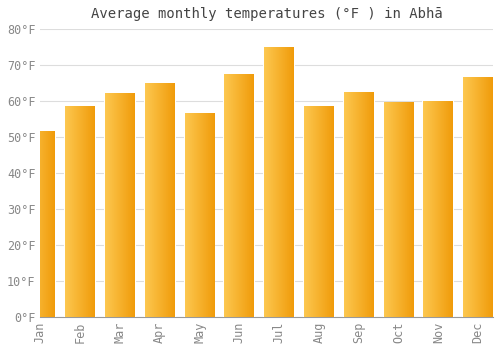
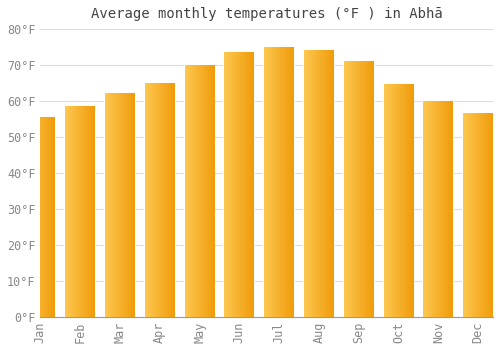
Jan: 51.5°F -> 55.5°F
May: 56.5°F -> 70.0°F
Jun: 67.5°F -> 73.5°F
Aug: 58.5°F -> 74.0°F
Sep: 62.5°F -> 71.0°F
Oct: 59.5°F -> 64.5°F
Dec: 66.5°F -> 56.5°F
